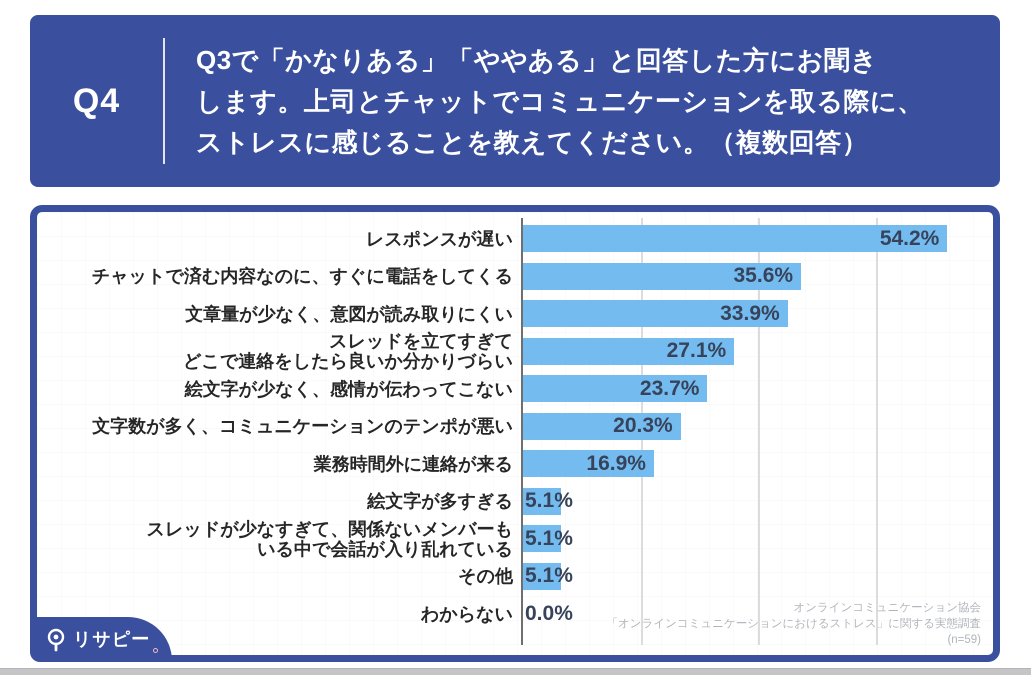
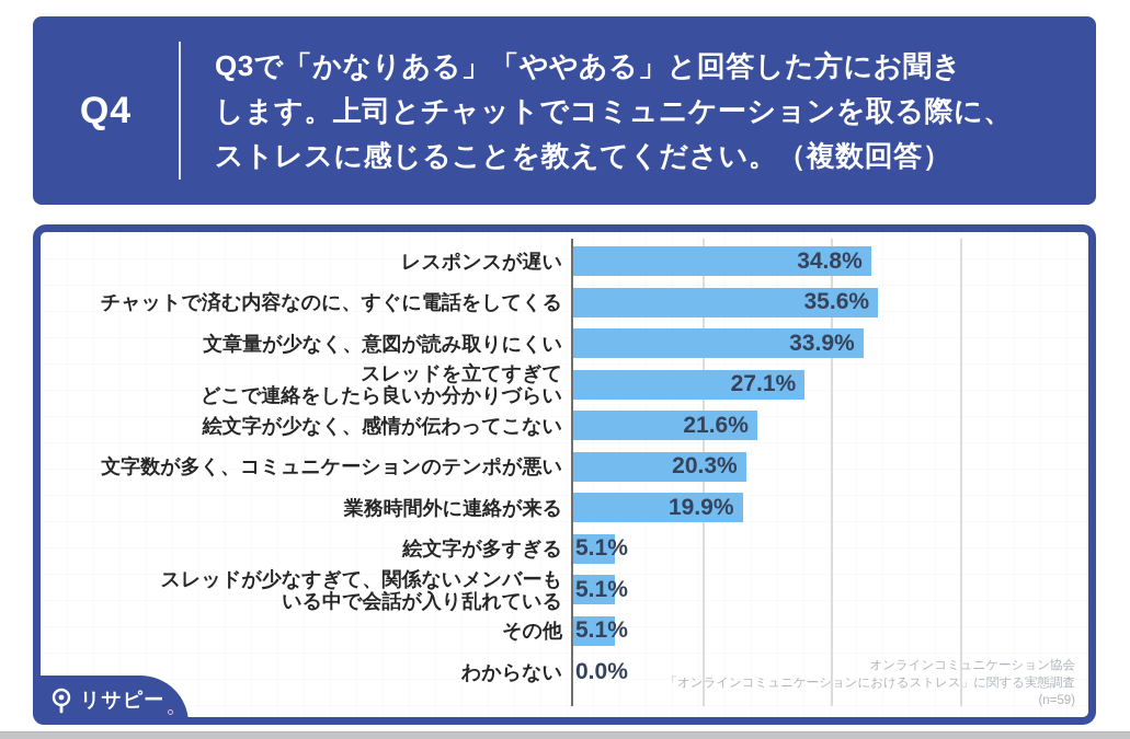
レスポンスが遅い: 54.2% -> 34.8%
絵文字が少なく、感情が伝わってこない: 23.7% -> 21.6%
業務時間外に連絡が来る: 16.9% -> 19.9%
